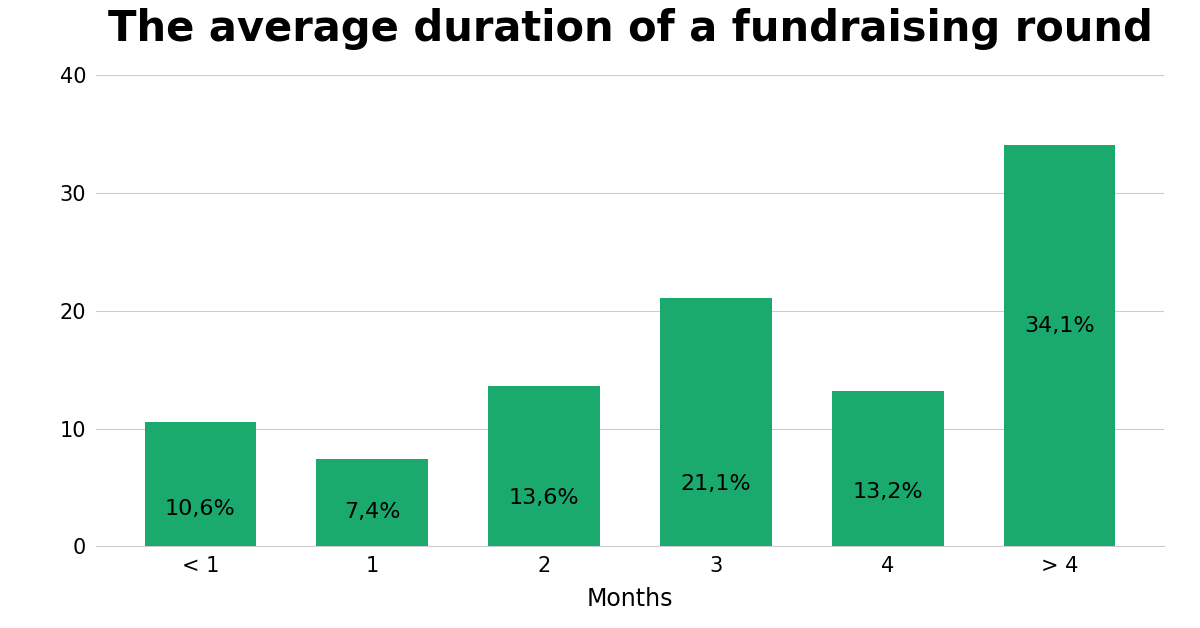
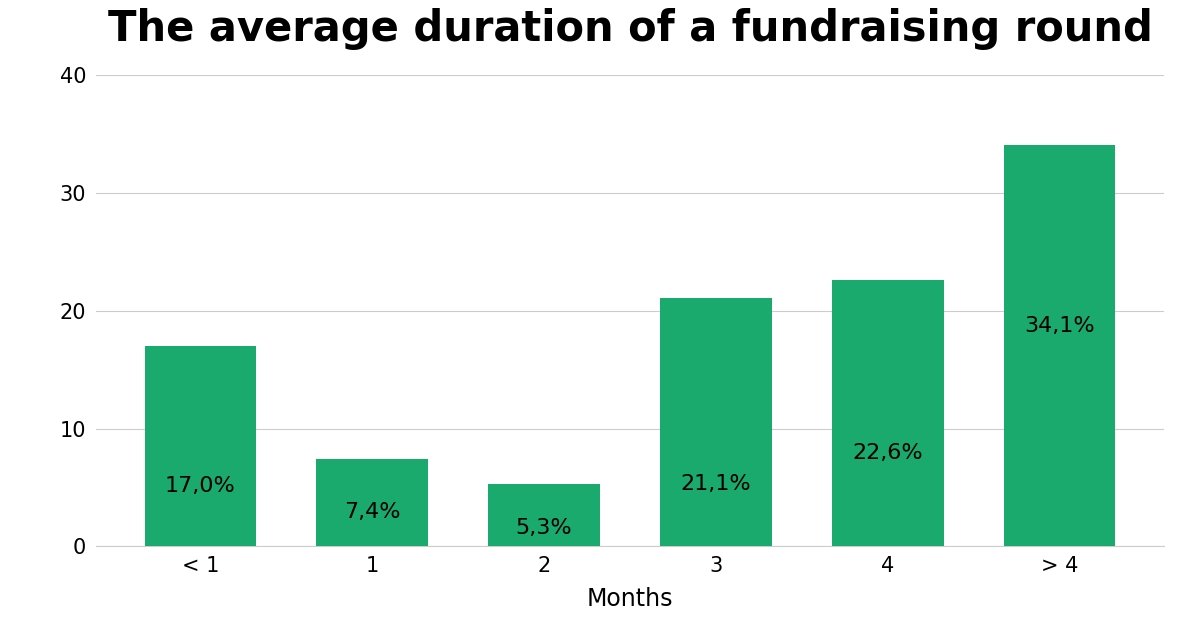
< 1: 10,6% -> 17,0%
2: 13,6% -> 5,3%
4: 13,2% -> 22,6%
